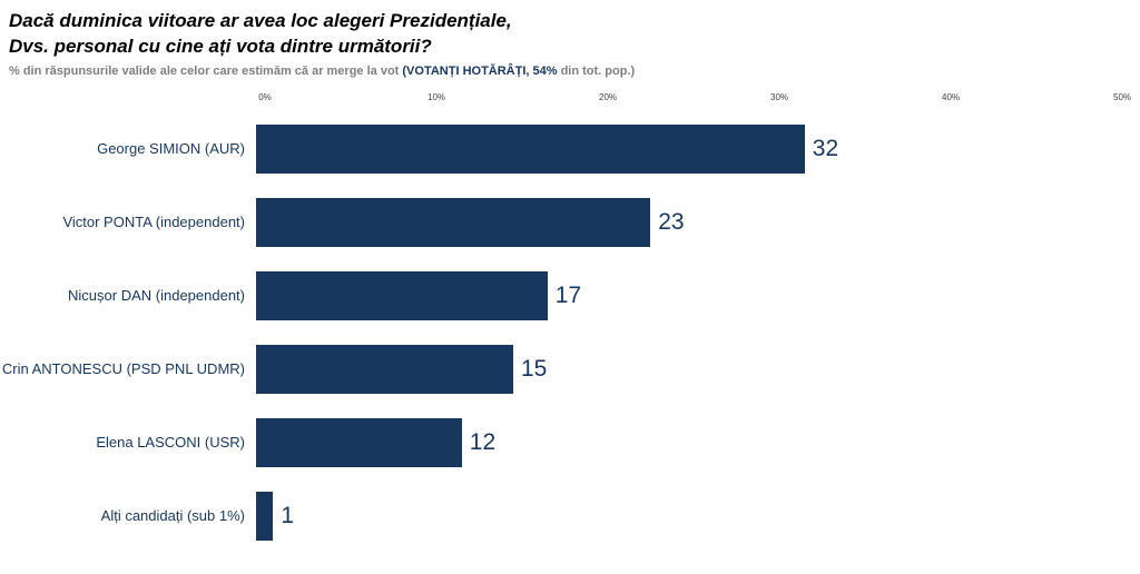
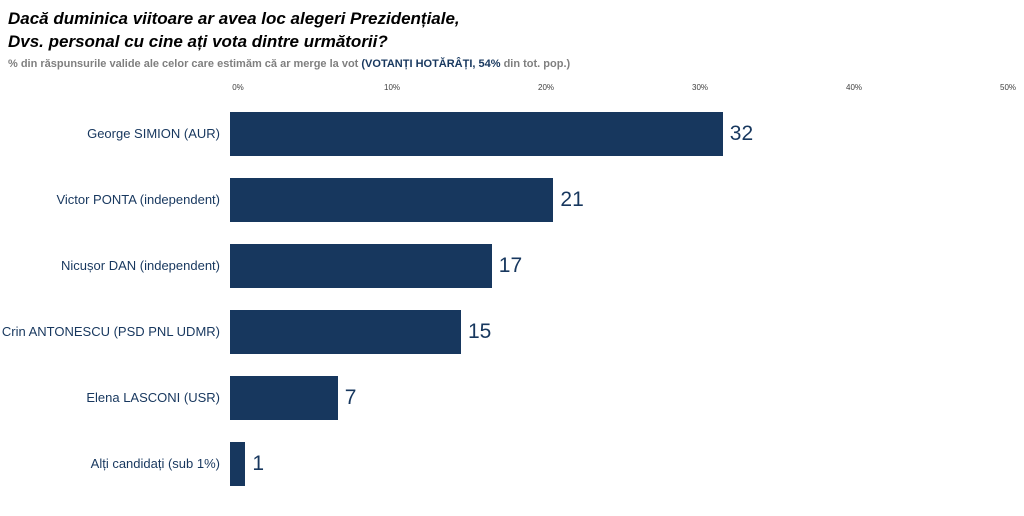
Victor PONTA (independent): 23 -> 21
Elena LASCONI (USR): 12 -> 7
